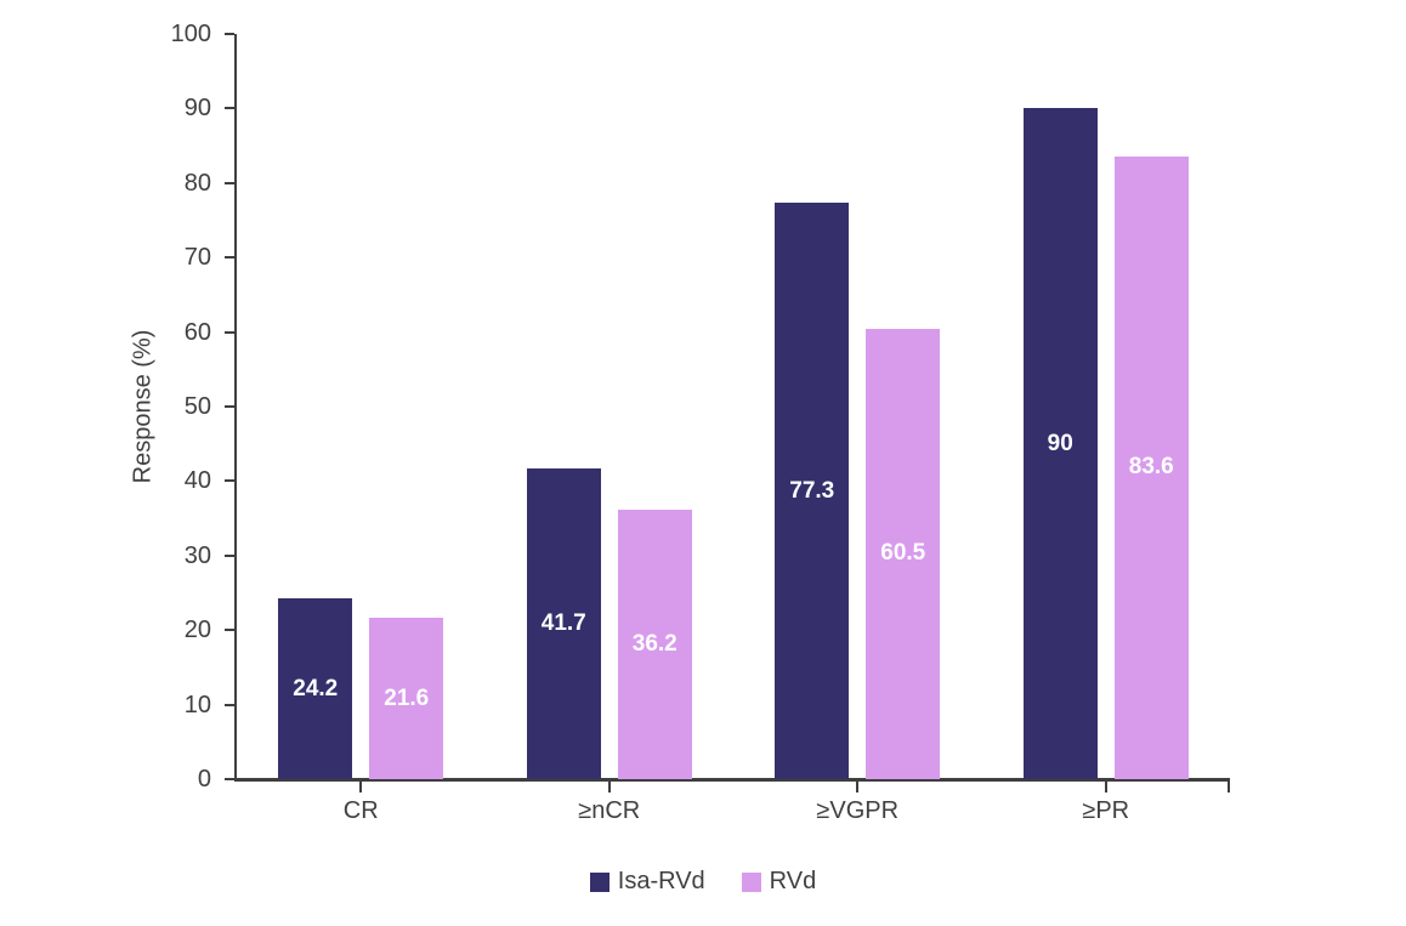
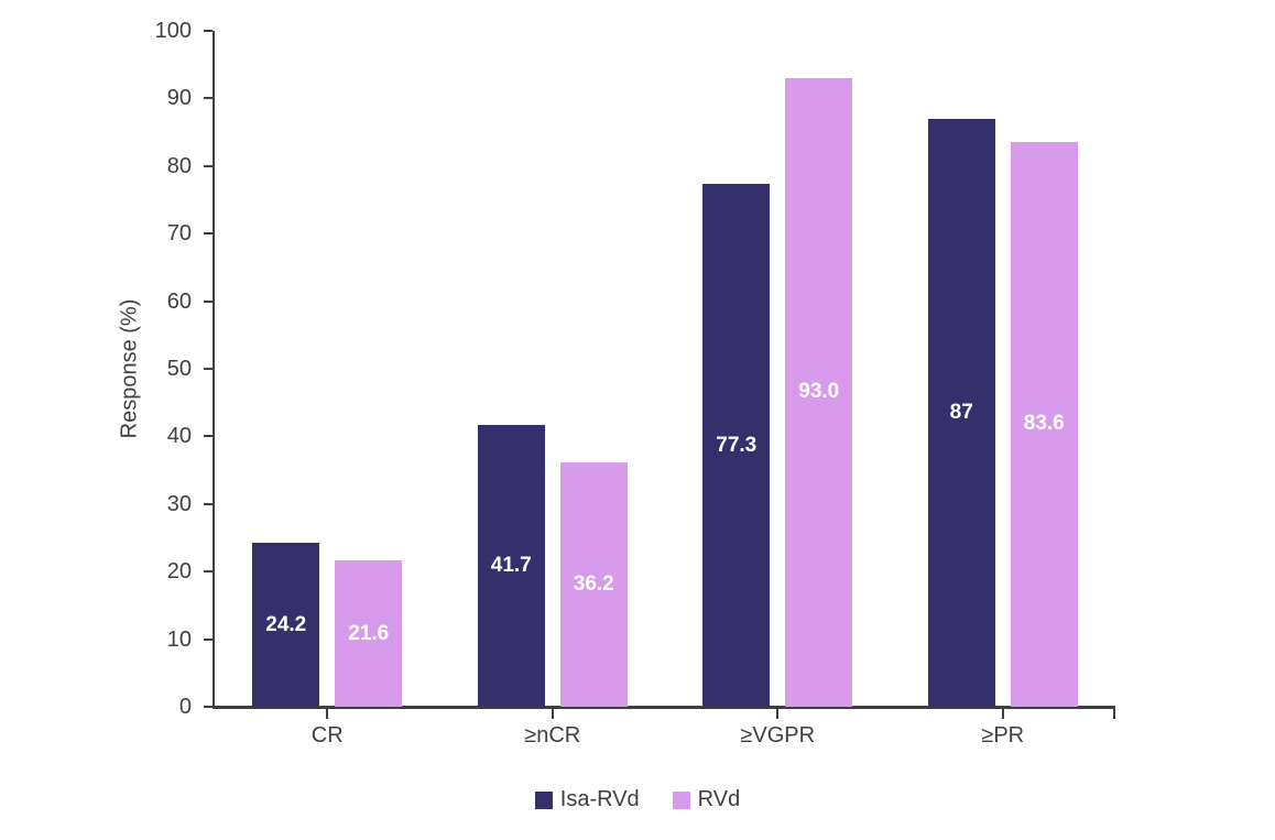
RVd/≥VGPR: 60.5 -> 93.0
Isa-RVd/≥PR: 90 -> 87
